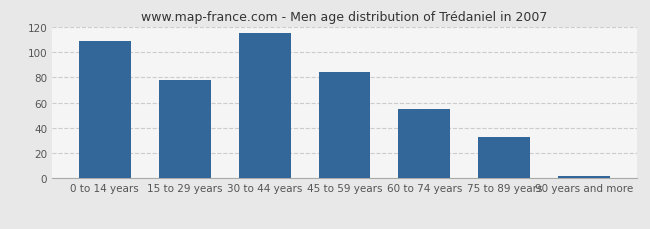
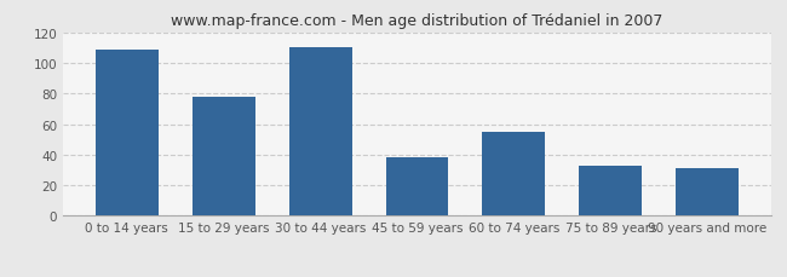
30 to 44 years: 115 -> 110
45 to 59 years: 84 -> 38
90 years and more: 2 -> 31
